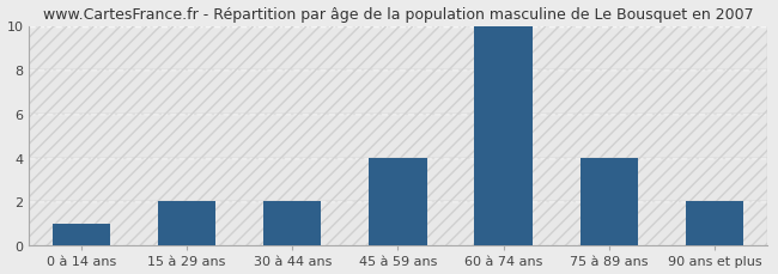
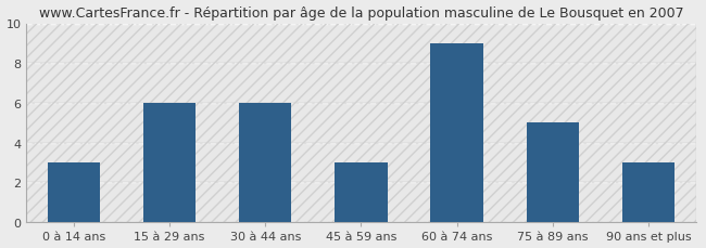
0 à 14 ans: 1 -> 3
15 à 29 ans: 2 -> 6
30 à 44 ans: 2 -> 6
45 à 59 ans: 4 -> 3
60 à 74 ans: 10 -> 9
75 à 89 ans: 4 -> 5
90 ans et plus: 2 -> 3
